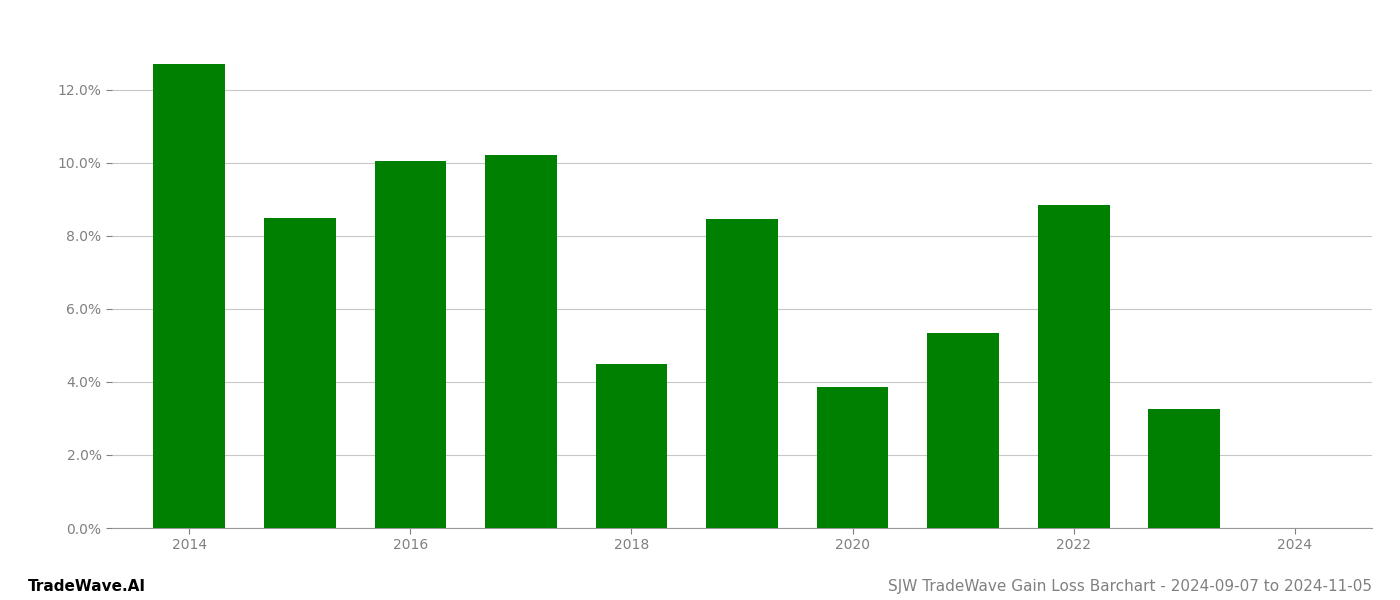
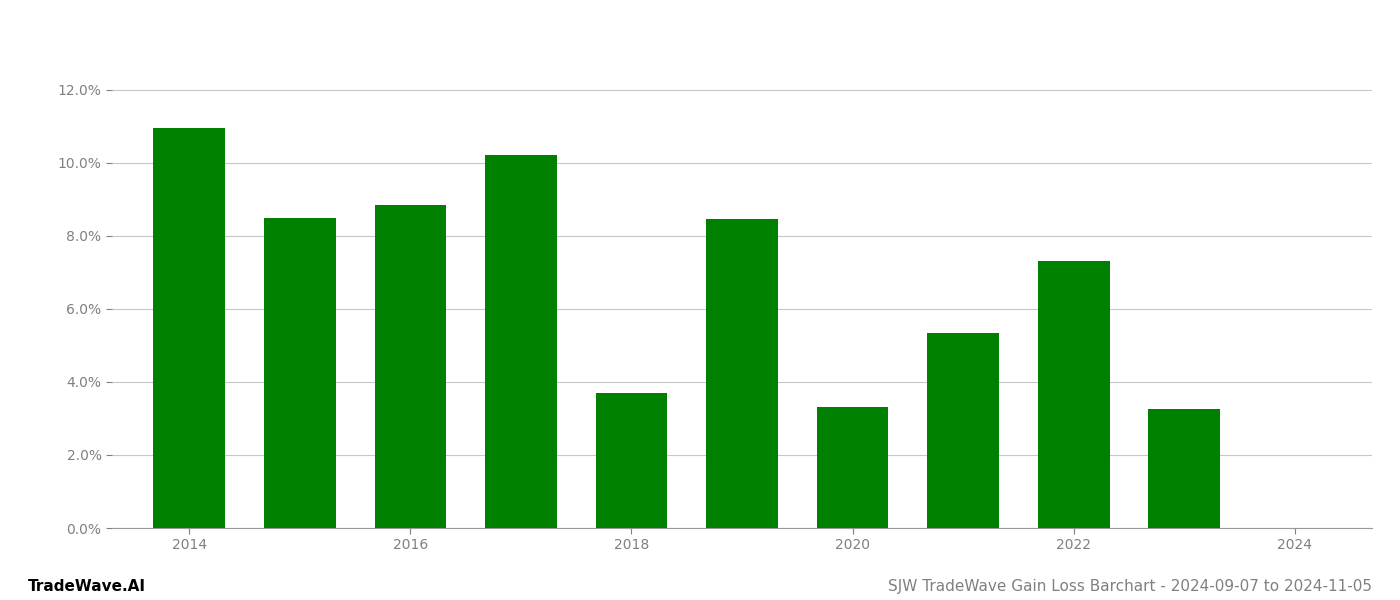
2014: 12.70% -> 10.95%
2016: 10.05% -> 8.85%
2018: 4.50% -> 3.70%
2020: 3.85% -> 3.30%
2022: 8.85% -> 7.30%
